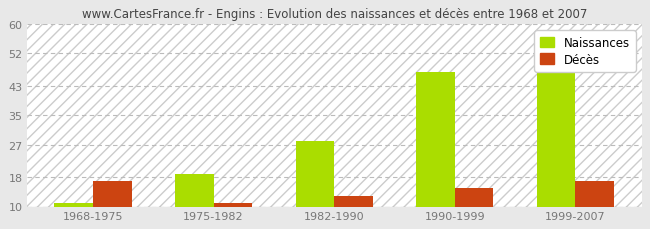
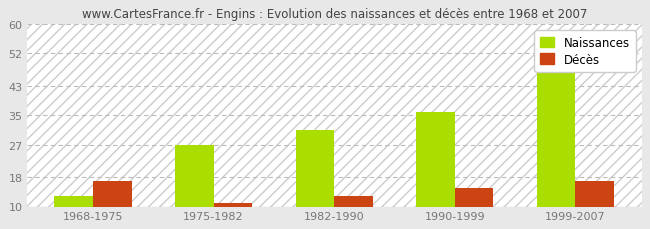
Naissances/1968-1975: 11 -> 13
Naissances/1975-1982: 19 -> 27
Naissances/1982-1990: 28 -> 31
Naissances/1990-1999: 47 -> 36
